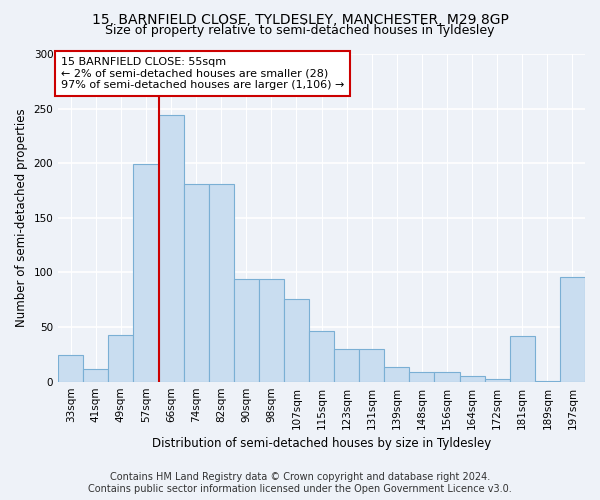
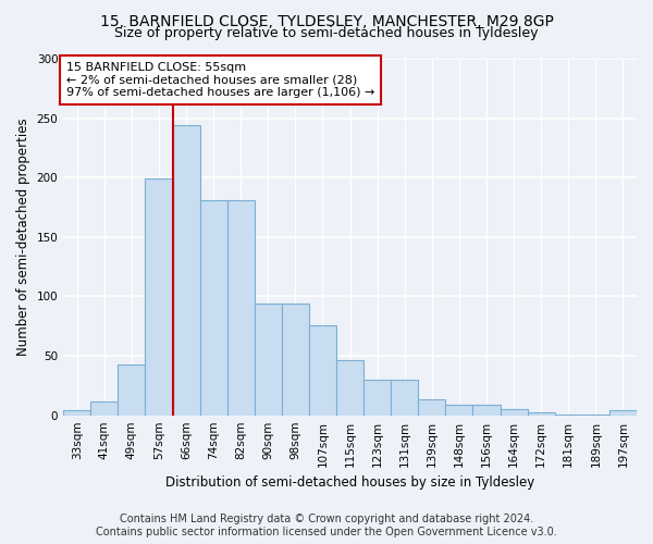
33sqm: 24 -> 4
181sqm: 42 -> 1
197sqm: 96 -> 4
